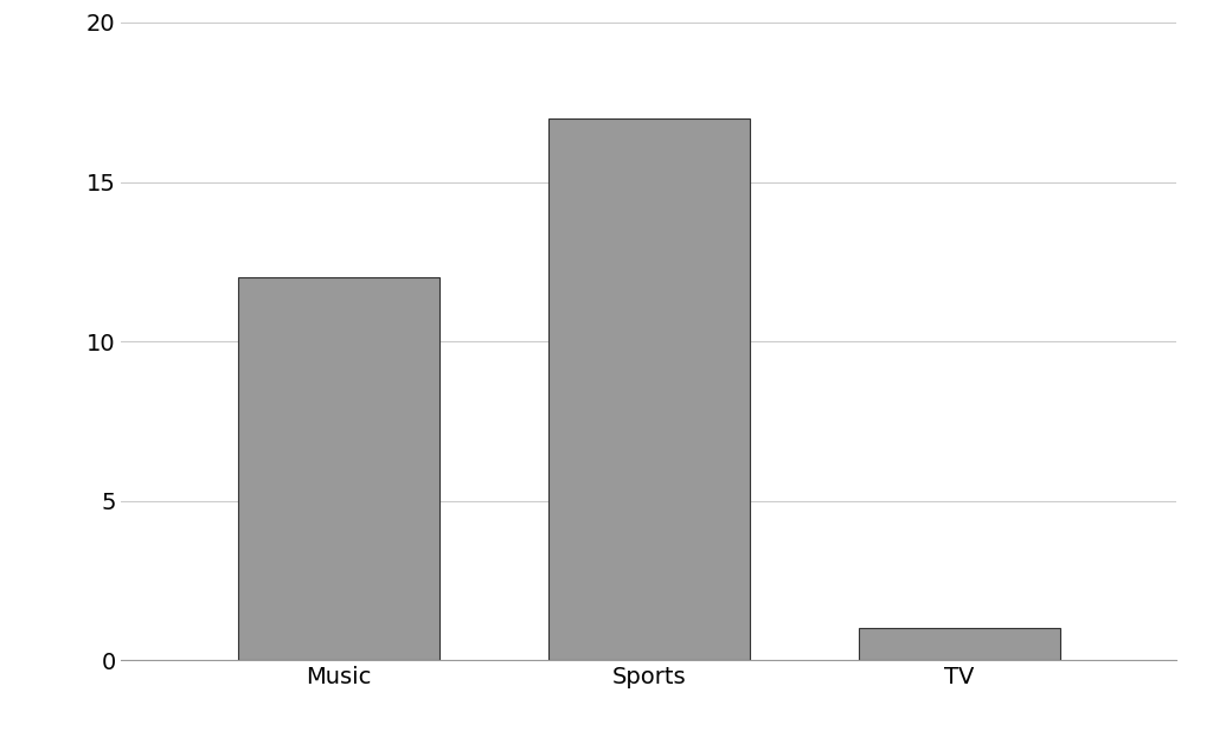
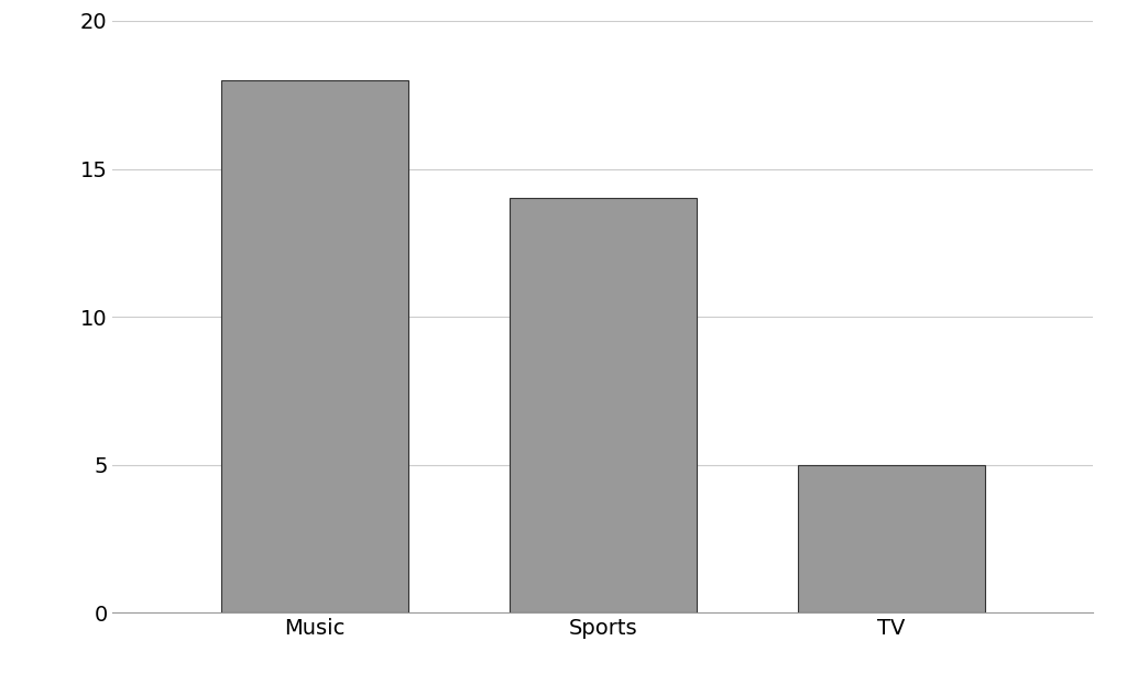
Music: 12 -> 18
Sports: 17 -> 14
TV: 1 -> 5
